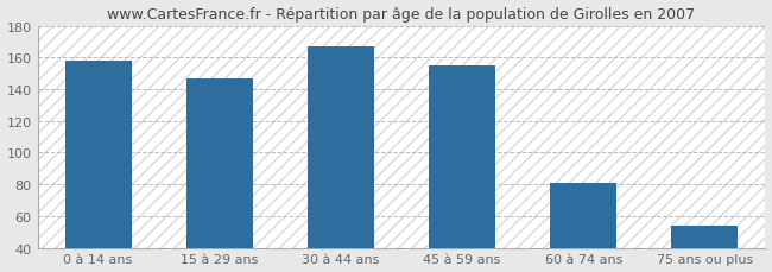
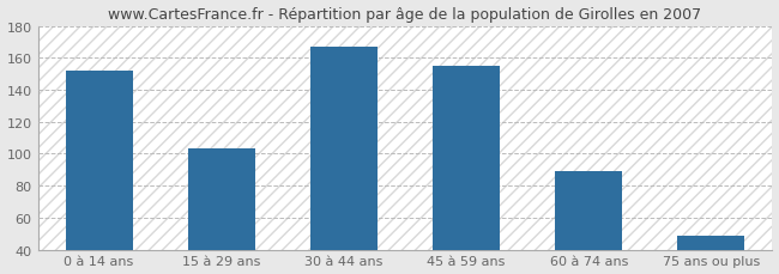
0 à 14 ans: 158 -> 152
15 à 29 ans: 147 -> 103
60 à 74 ans: 81 -> 89
75 ans ou plus: 54 -> 49
